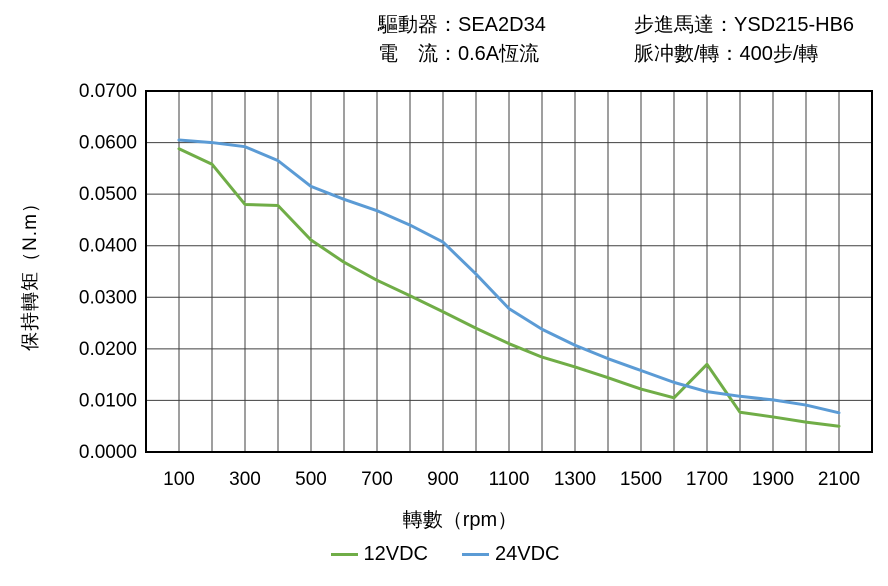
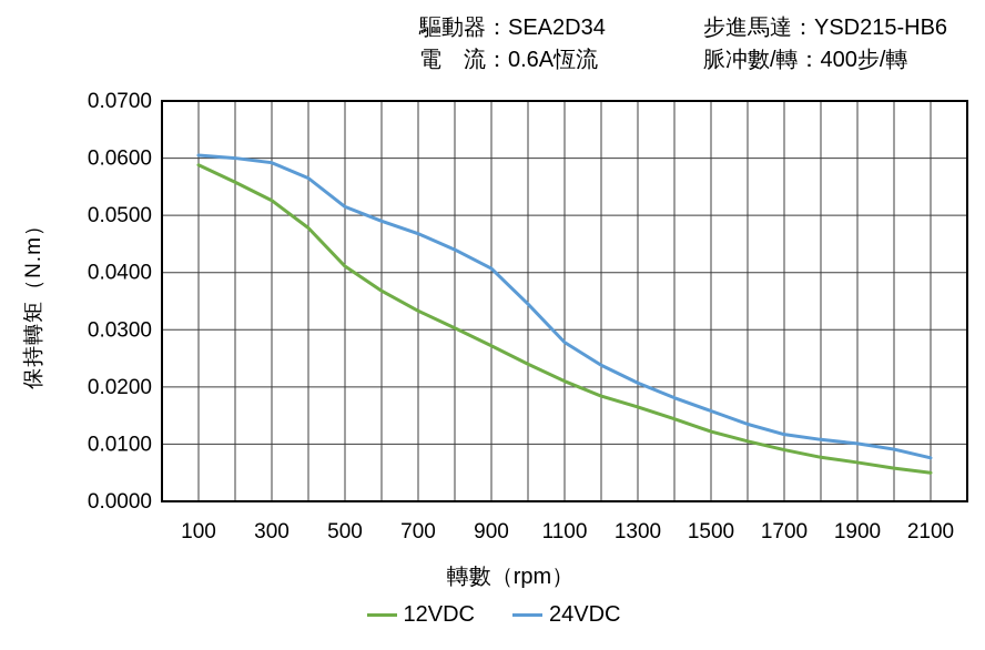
12VDC/300: 0.048 -> 0.053
12VDC/1700: 0.017 -> 0.009
